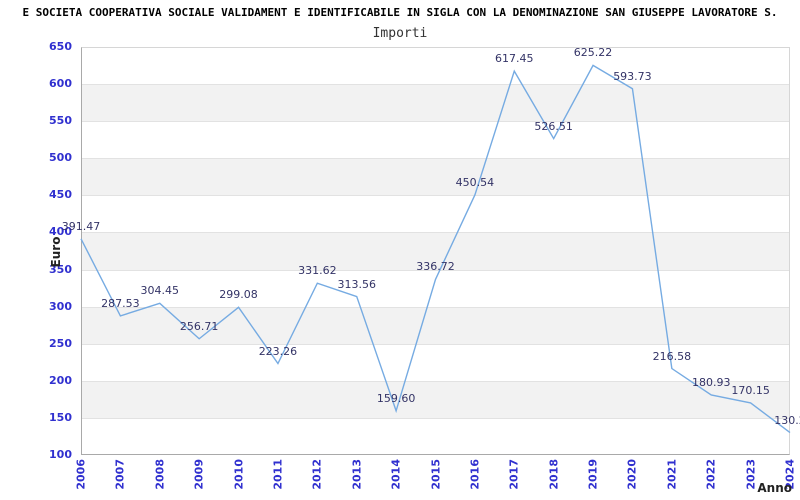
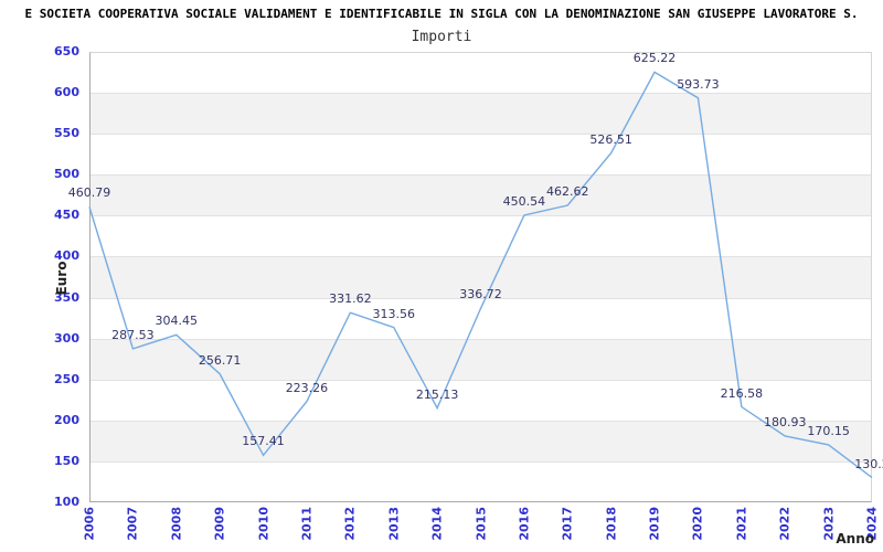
2006: 391.47 -> 460.79
2010: 299.08 -> 157.41
2014: 159.60 -> 215.13
2017: 617.45 -> 462.62
